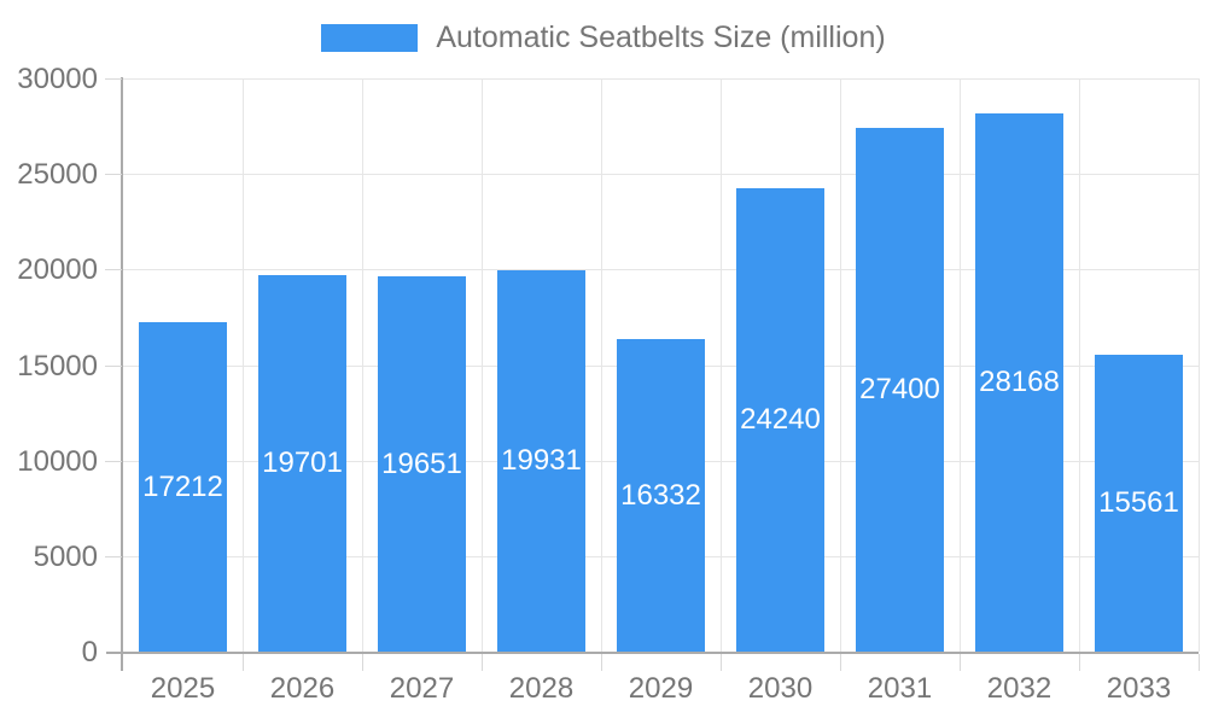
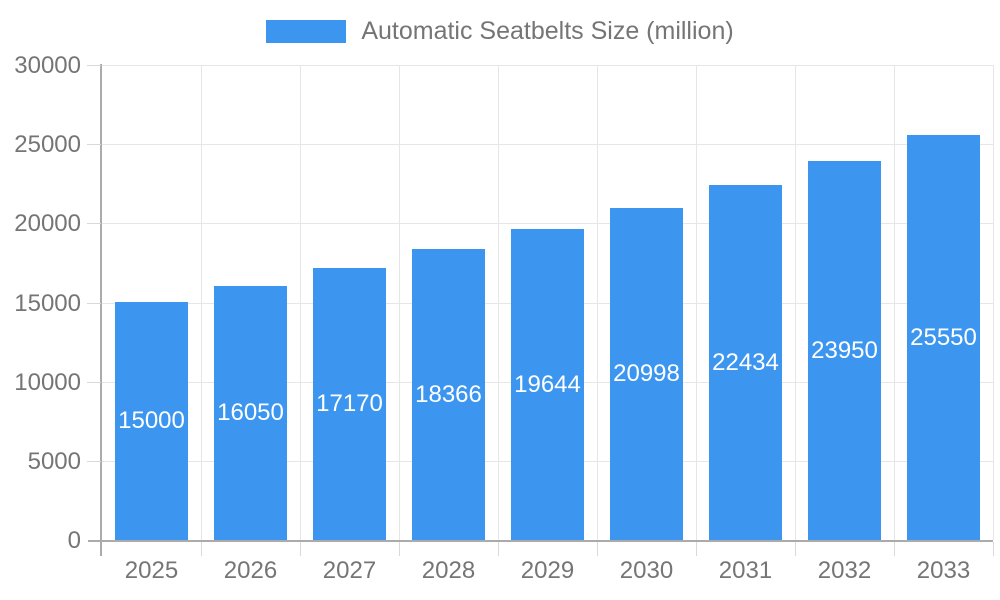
2025: 17212 -> 15000
2026: 19701 -> 16050
2027: 19651 -> 17170
2028: 19931 -> 18366
2029: 16332 -> 19644
2030: 24240 -> 20998
2031: 27400 -> 22434
2032: 28168 -> 23950
2033: 15561 -> 25550
